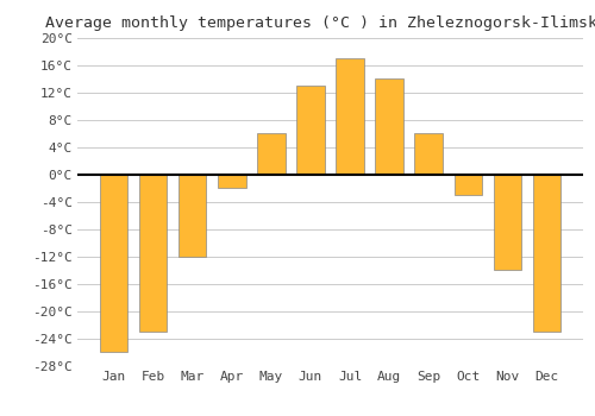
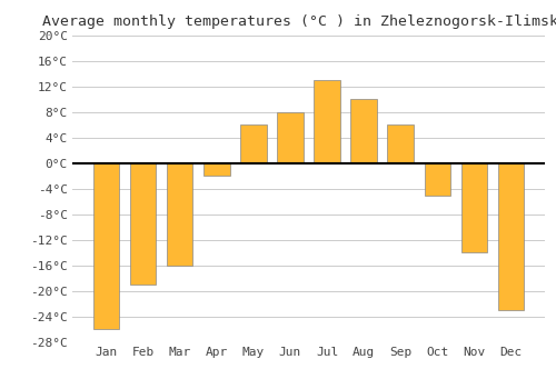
Feb: -23°C -> -19°C
Mar: -12°C -> -16°C
Jun: 13°C -> 8°C
Jul: 17°C -> 13°C
Aug: 14°C -> 10°C
Oct: -3°C -> -5°C
